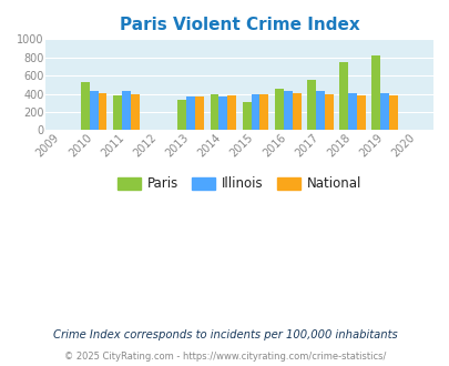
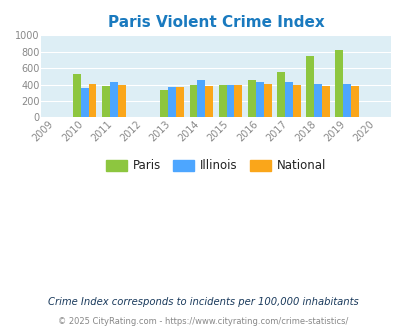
Illinois/2010: 440 -> 360
Illinois/2014: 370 -> 460
Paris/2015: 310 -> 400
